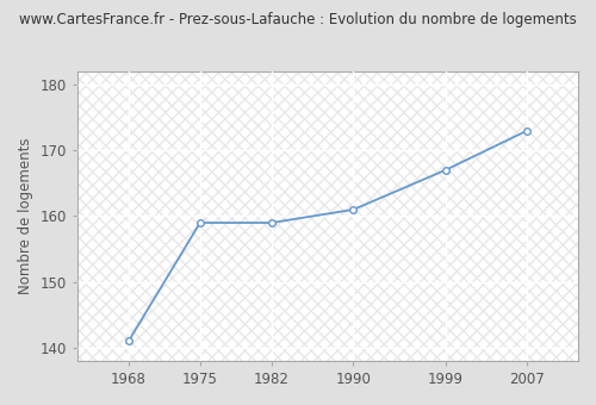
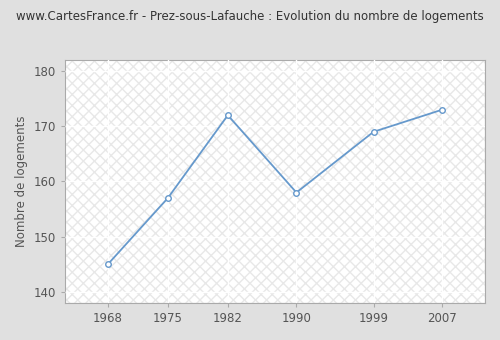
1968: 141 -> 145
1975: 159 -> 157
1982: 159 -> 172
1990: 161 -> 158
1999: 167 -> 169
